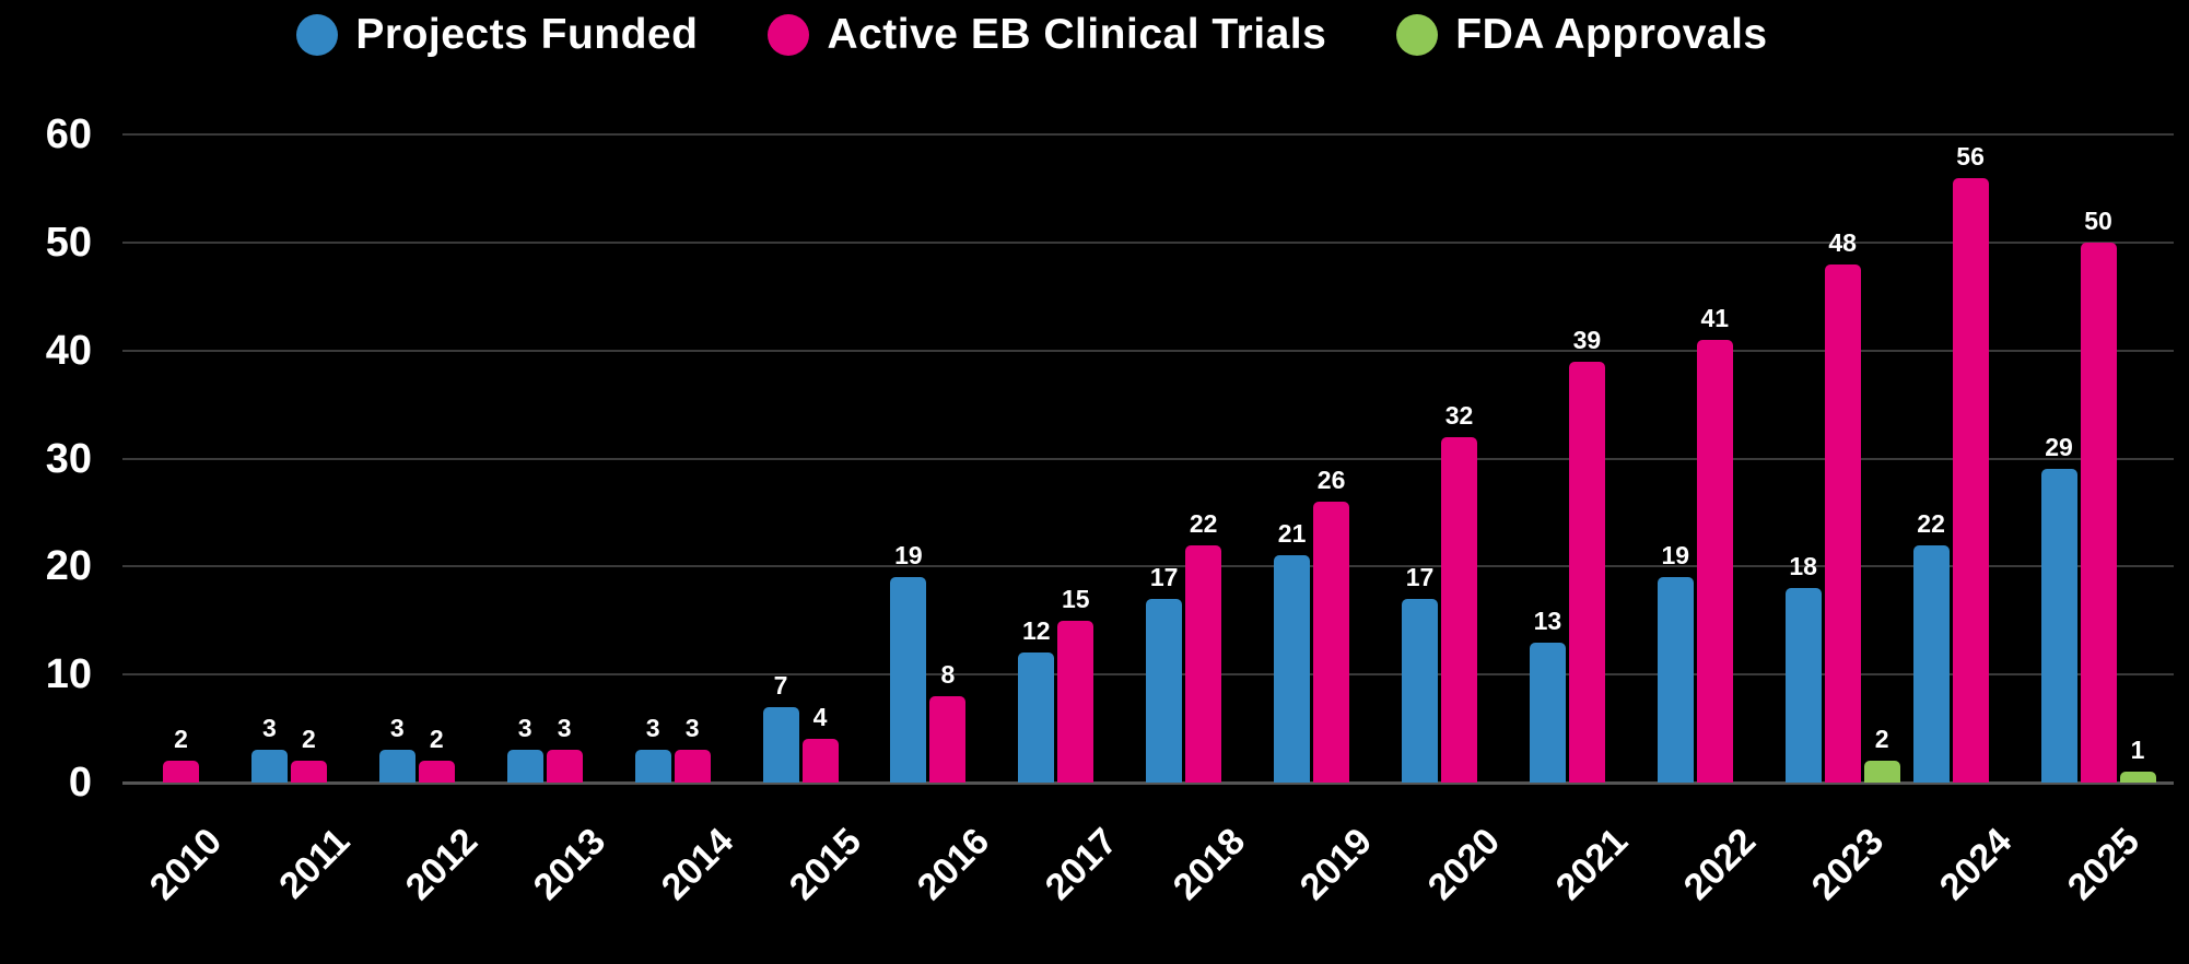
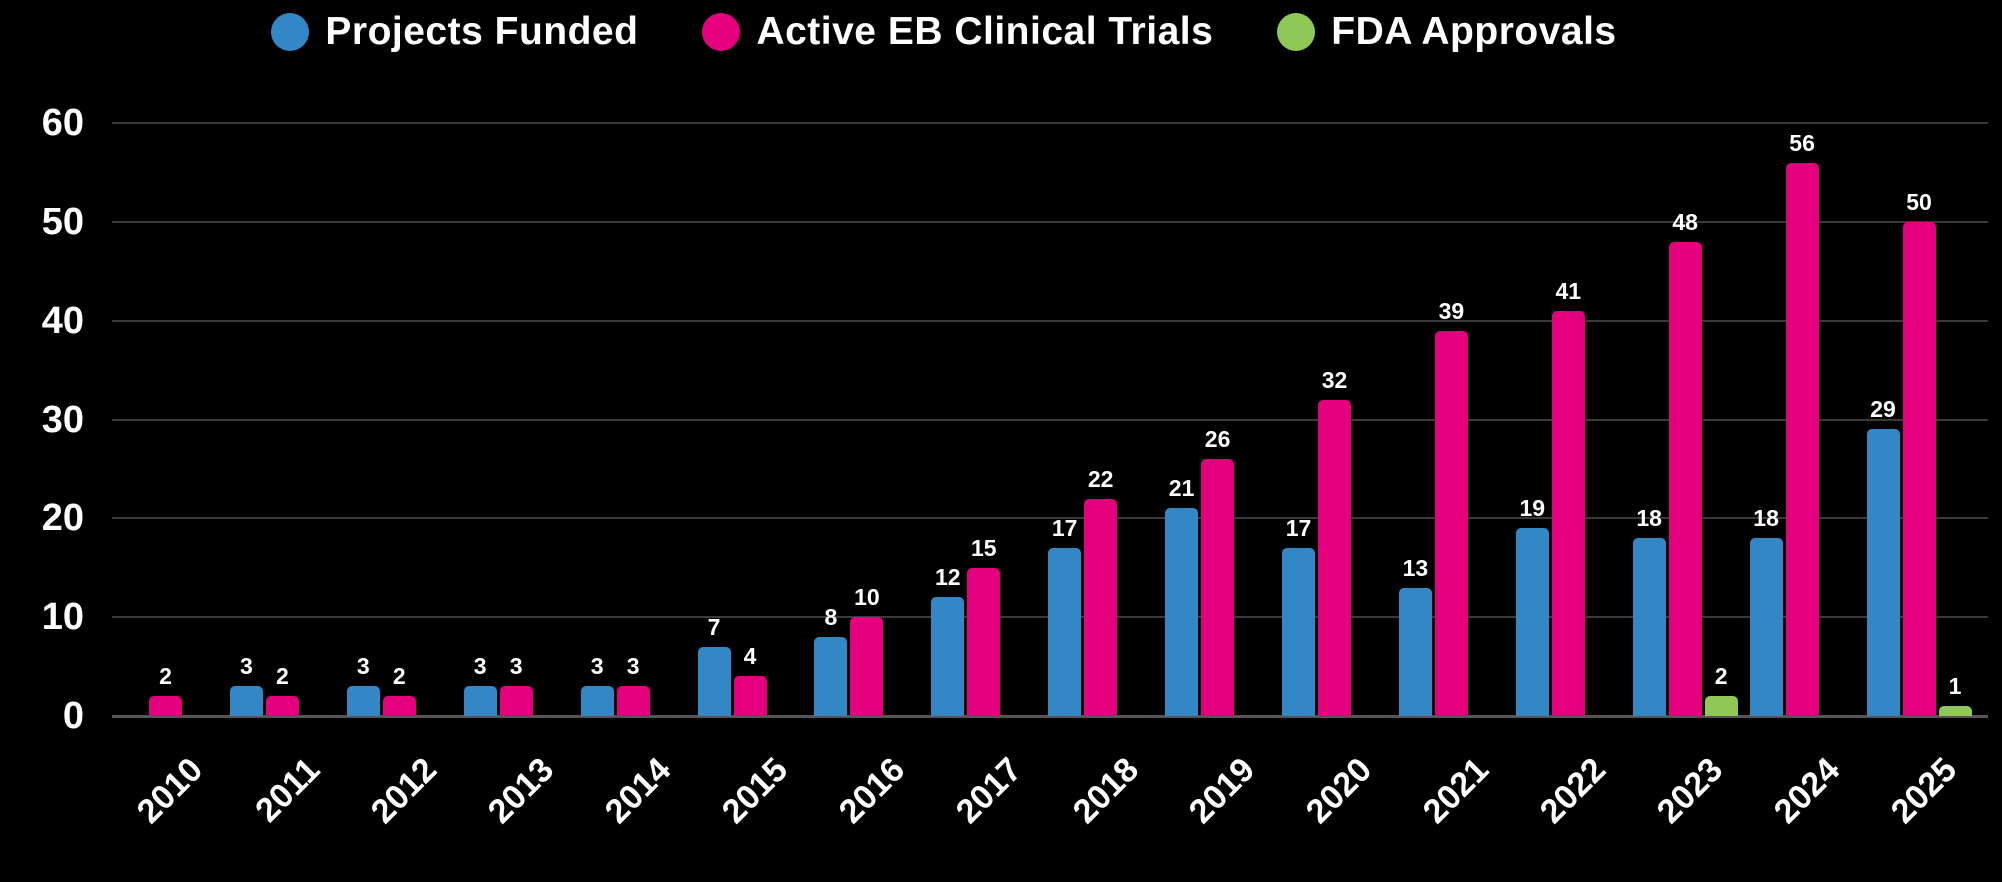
Projects Funded/2016: 19 -> 8
Active EB Clinical Trials/2016: 8 -> 10
Projects Funded/2024: 22 -> 18
